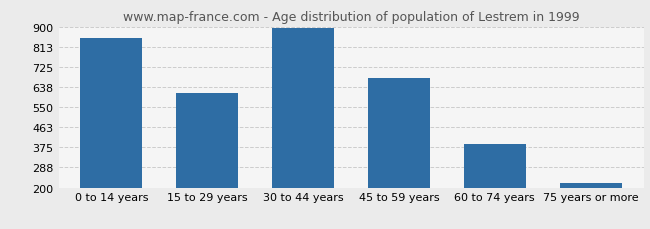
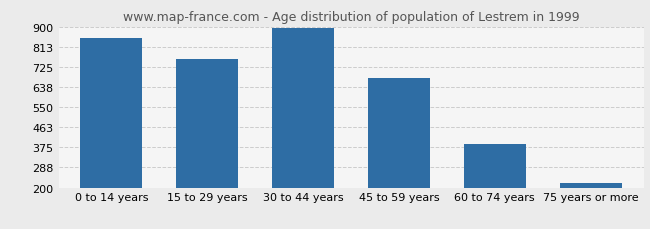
15 to 29 years: 610 -> 760
